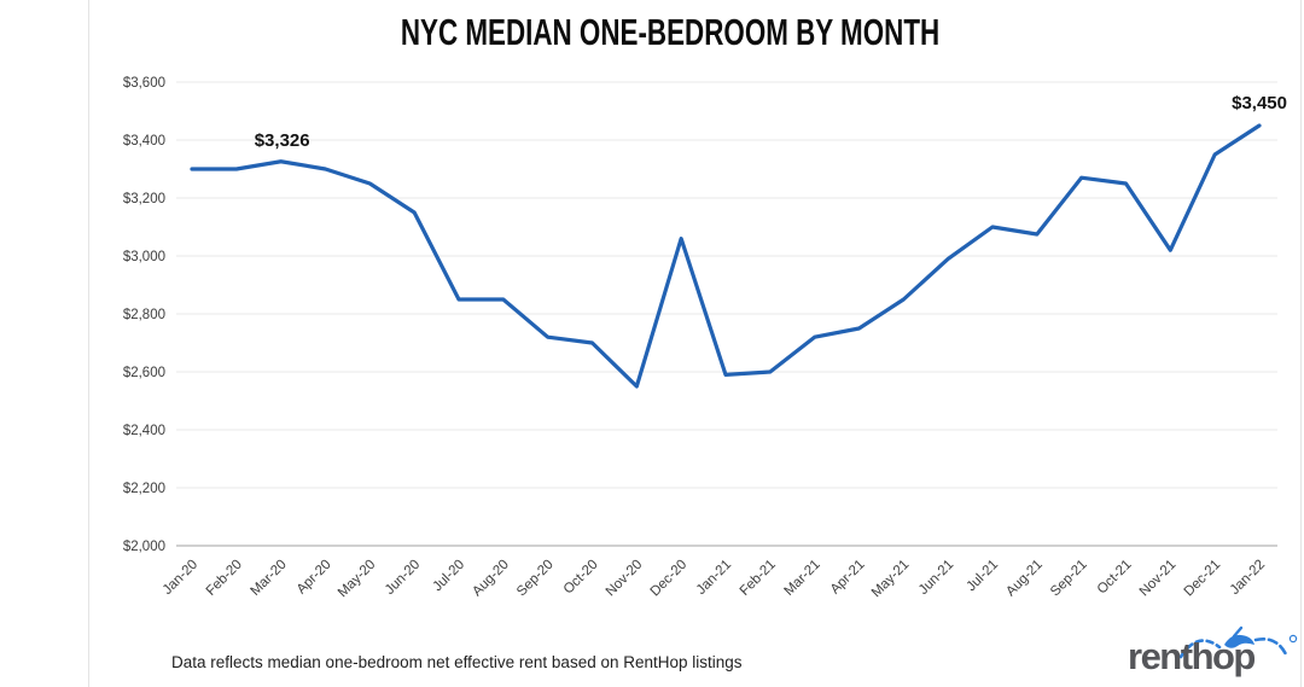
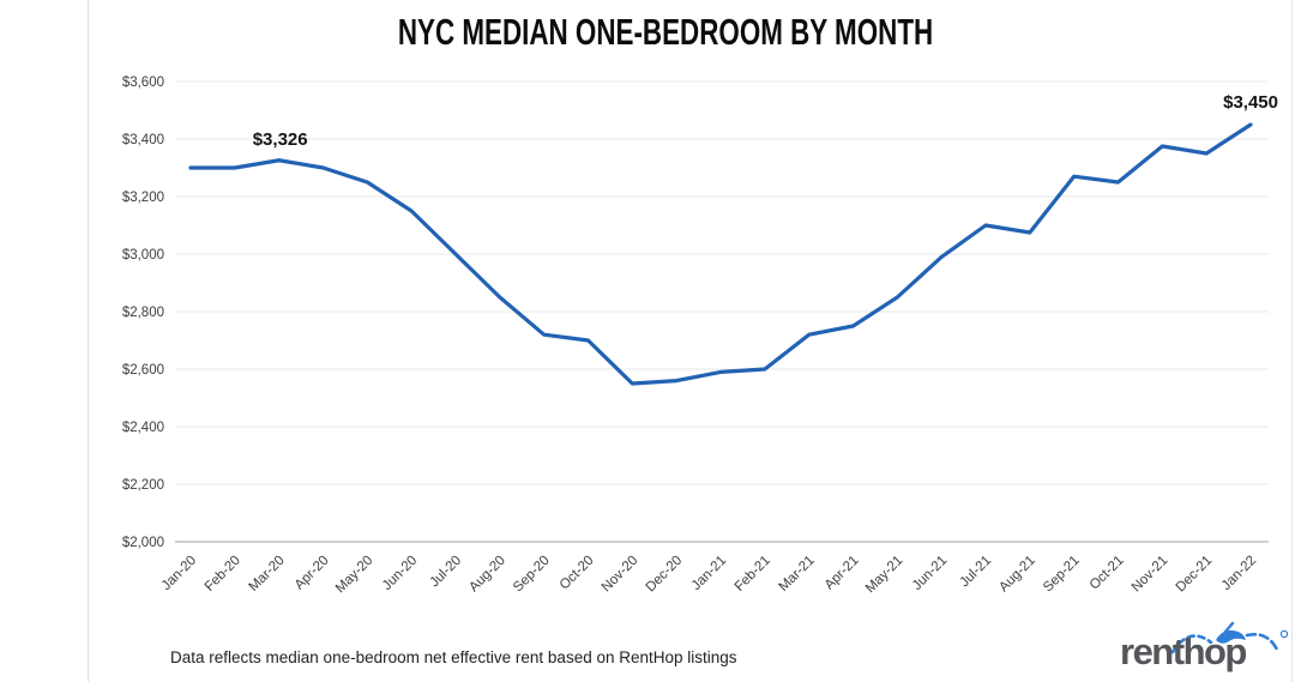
Jul-20: $2850 -> $3000
Dec-20: $3060 -> $2560
Nov-21: $3020 -> $3380
